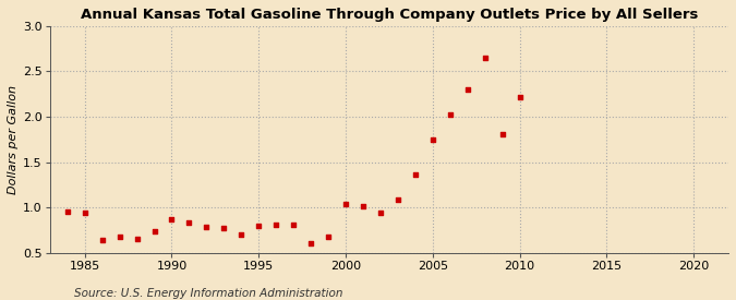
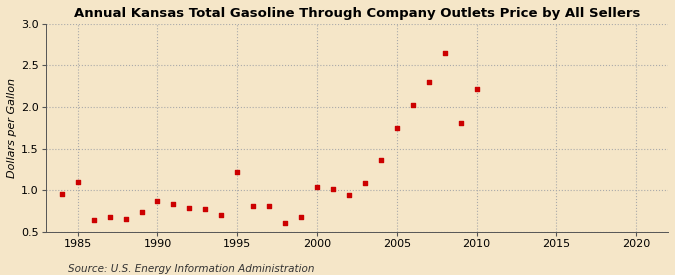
1985: 0.94 -> 1.10
1995: 0.80 -> 1.22
